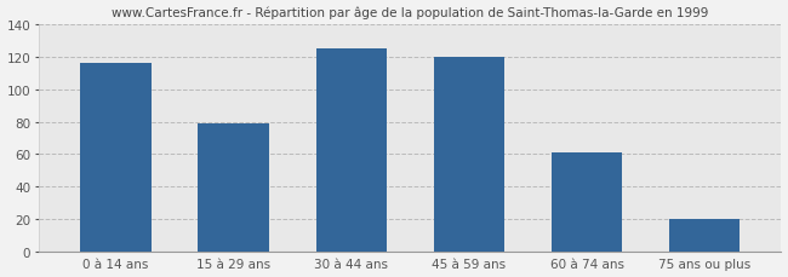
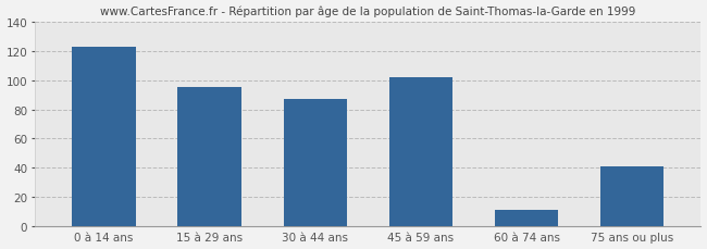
0 à 14 ans: 116 -> 123
15 à 29 ans: 79 -> 95
30 à 44 ans: 125 -> 87
45 à 59 ans: 120 -> 102
60 à 74 ans: 61 -> 11
75 ans ou plus: 20 -> 41
